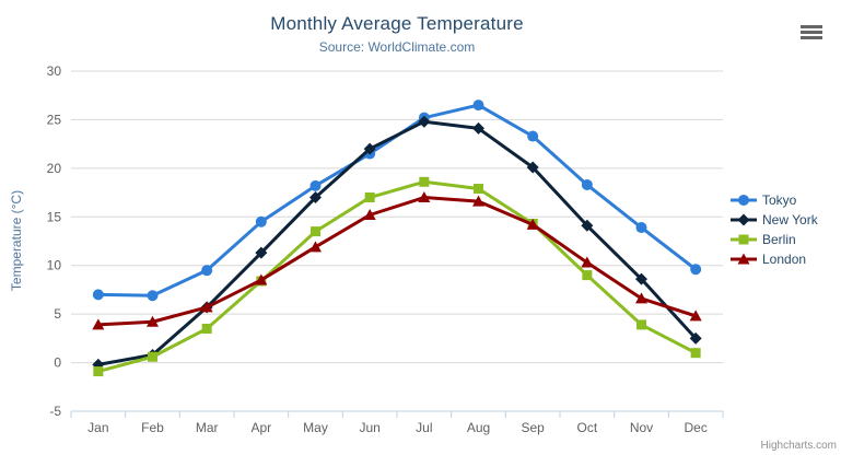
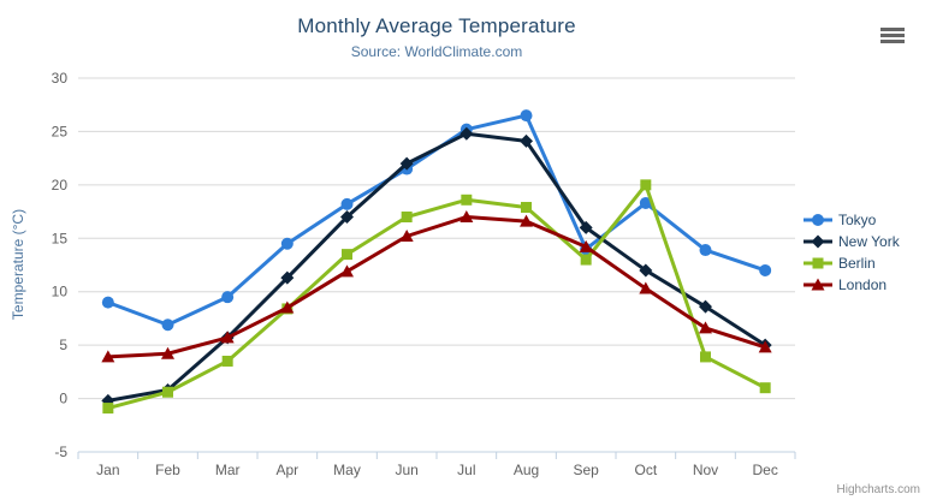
Tokyo/Jan: 7 -> 9
Tokyo/Sep: 23 -> 14
New York/Sep: 20 -> 16
Berlin/Sep: 14 -> 13
New York/Oct: 14 -> 12
Berlin/Oct: 9 -> 20
Tokyo/Dec: 10 -> 12
New York/Dec: 2 -> 5
